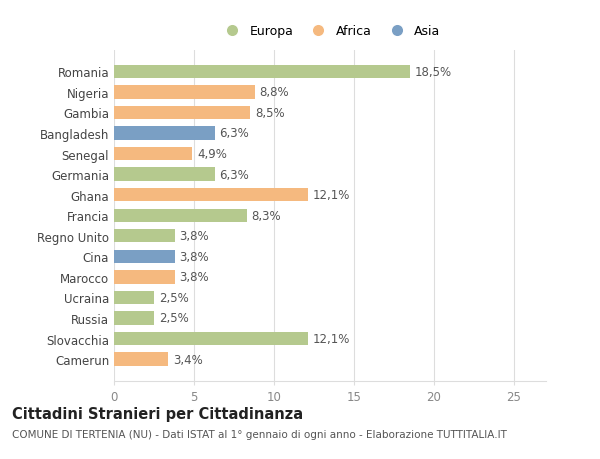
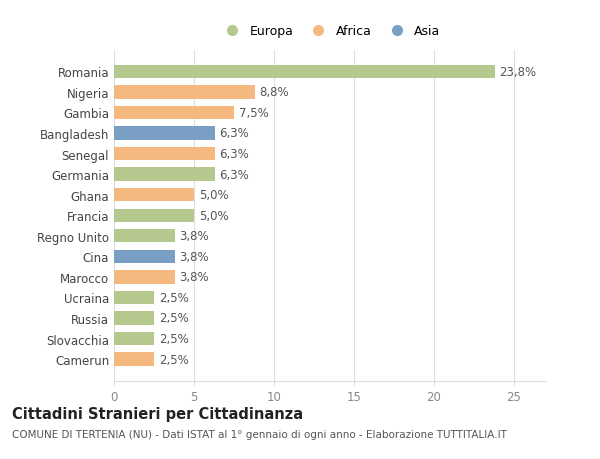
Romania: 18,5% -> 23,8%
Gambia: 8,5% -> 7,5%
Senegal: 4,9% -> 6,3%
Ghana: 12,1% -> 5,0%
Francia: 8,3% -> 5,0%
Slovacchia: 12,1% -> 2,5%
Camerun: 3,4% -> 2,5%
